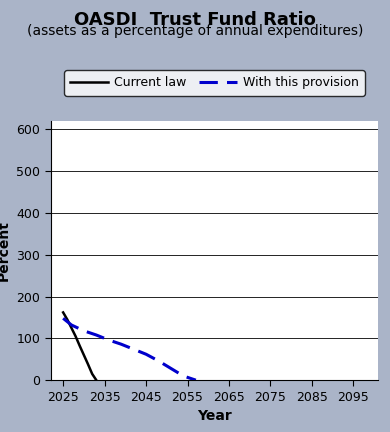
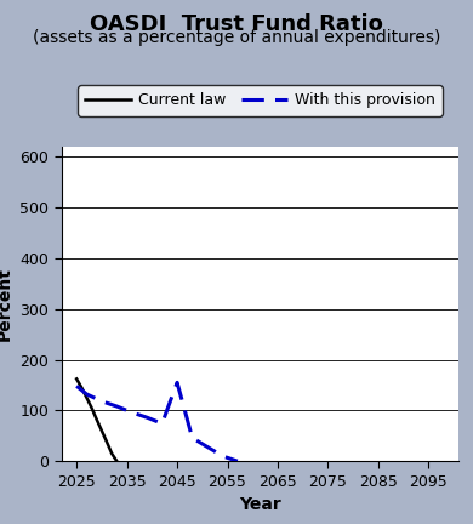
With this provision/2045: 62 -> 155
